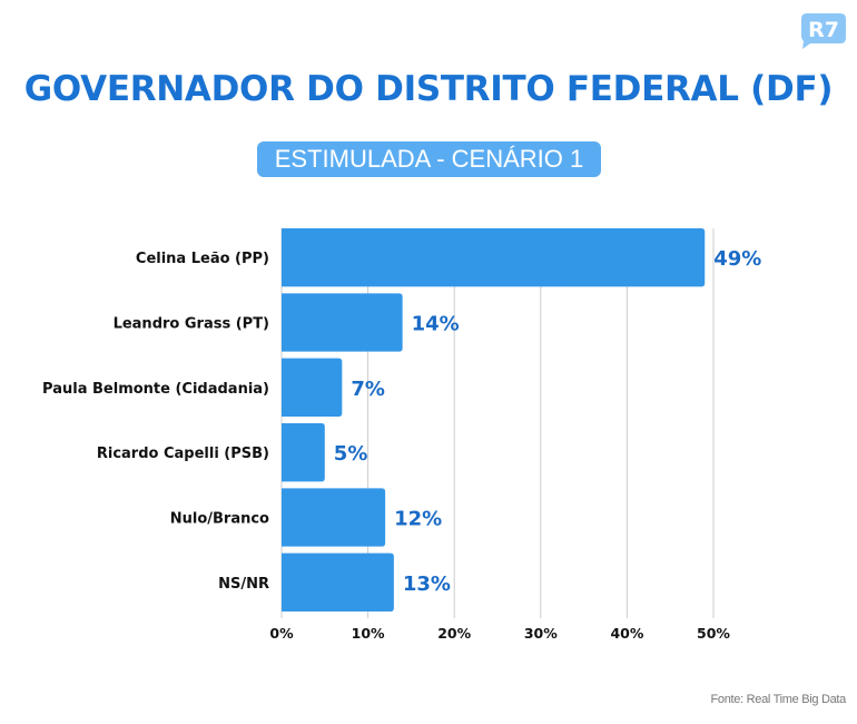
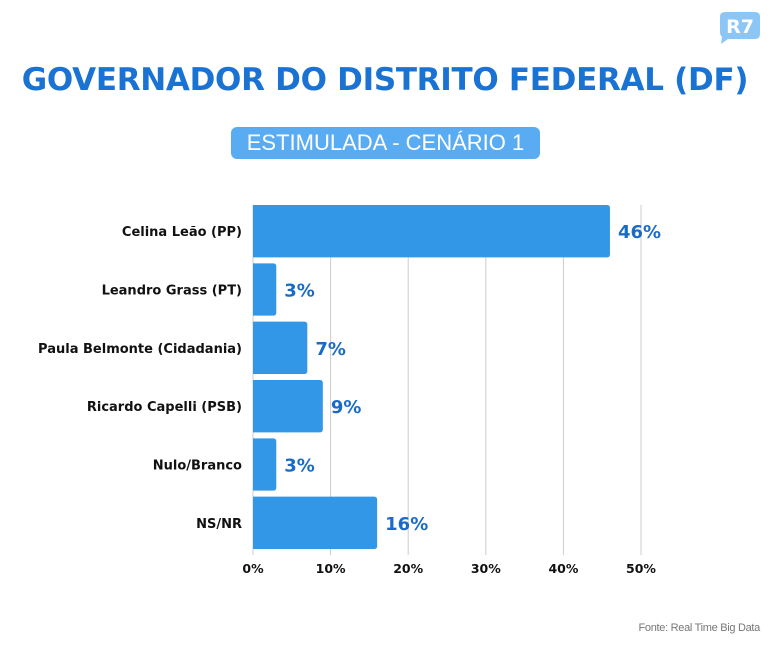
Celina Leão (PP): 49% -> 46%
Leandro Grass (PT): 14% -> 3%
Ricardo Capelli (PSB): 5% -> 9%
Nulo/Branco: 12% -> 3%
NS/NR: 13% -> 16%
